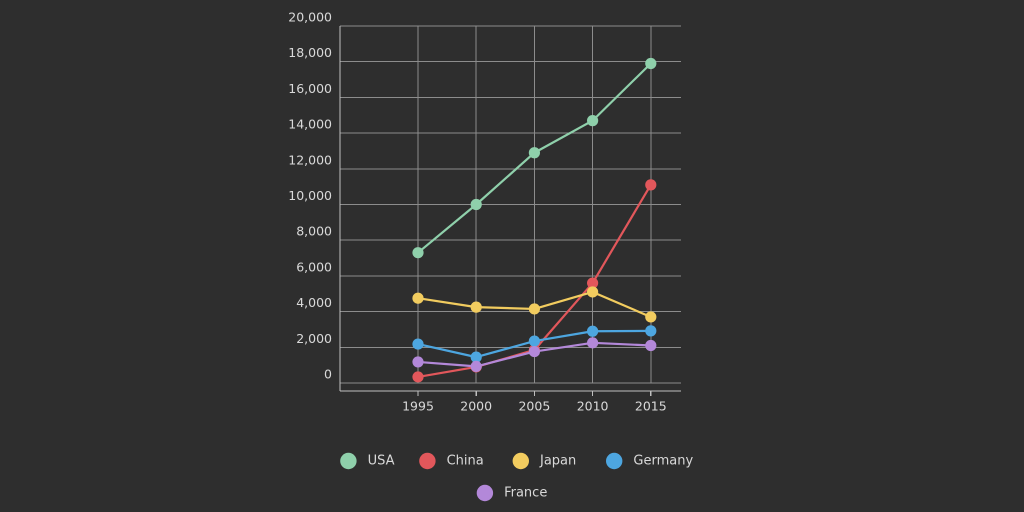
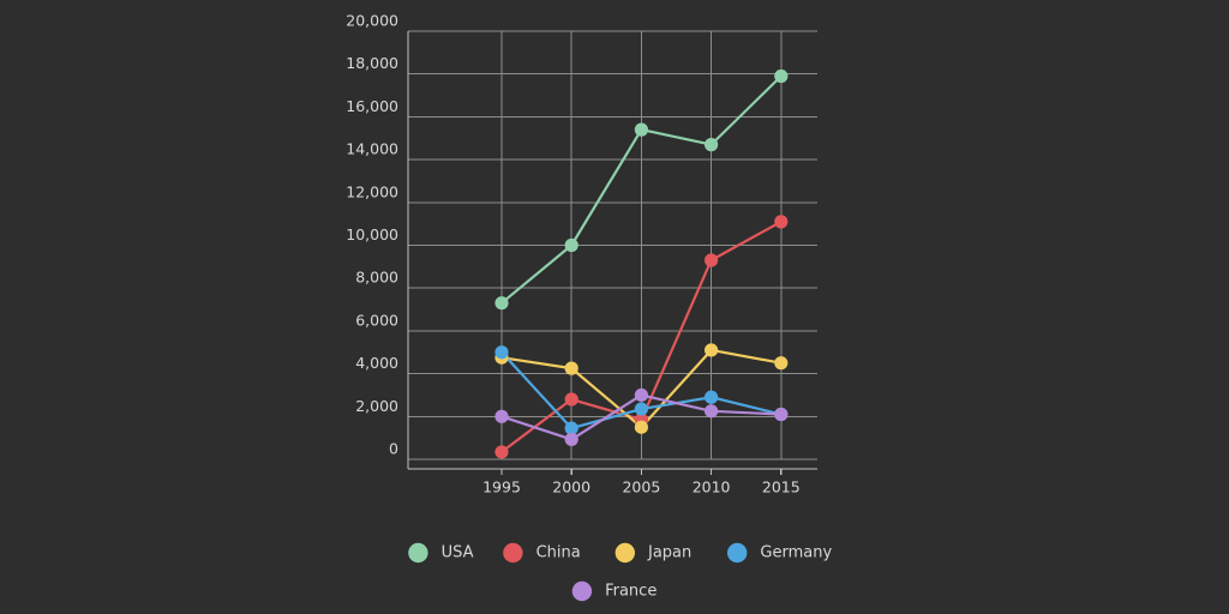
Germany/1995: 2200 -> 5000
France/1995: 1200 -> 2000
China/2000: 900 -> 2800
USA/2005: 12900 -> 15400
Japan/2005: 4200 -> 1500
France/2005: 1800 -> 3000
China/2010: 5600 -> 9300
Japan/2015: 3700 -> 4500
Germany/2015: 2900 -> 2100
